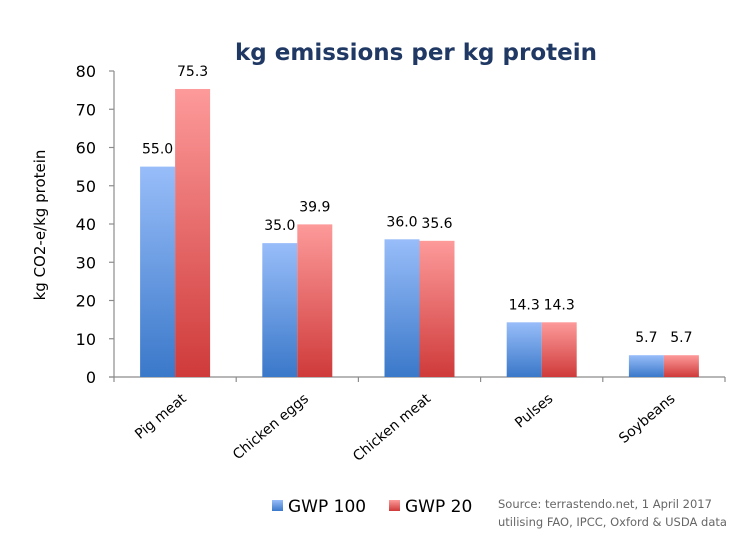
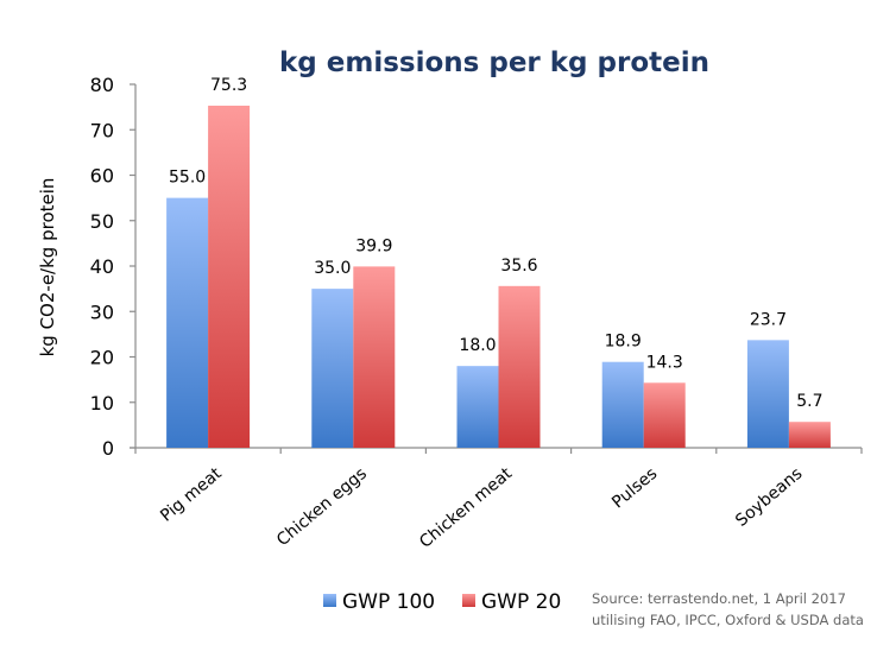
GWP 100/Chicken meat: 36.0 -> 18.0
GWP 100/Pulses: 14.3 -> 18.9
GWP 100/Soybeans: 5.7 -> 23.7
